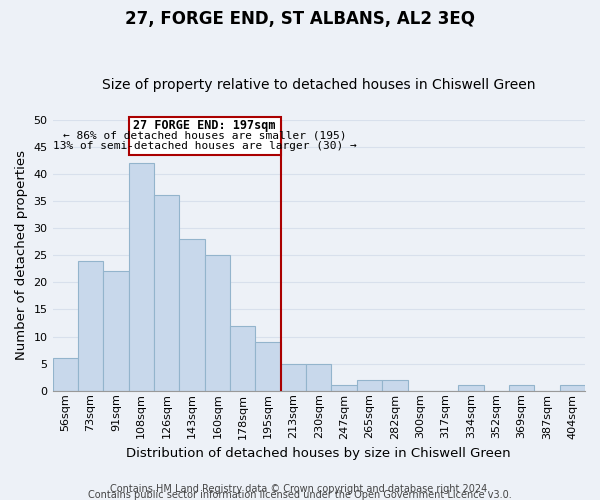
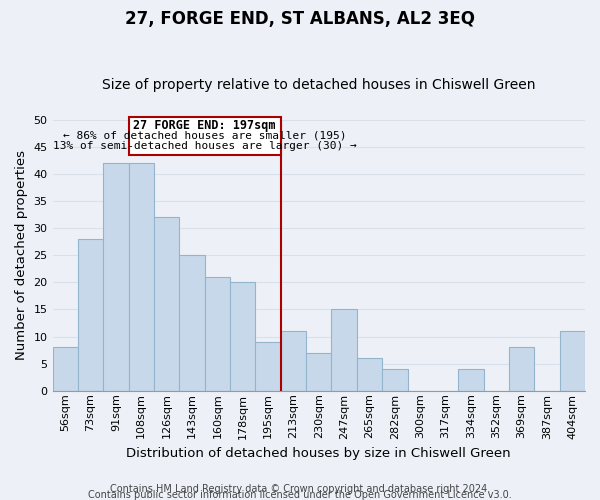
56sqm: 6 -> 8
73sqm: 24 -> 28
91sqm: 22 -> 42
126sqm: 36 -> 32
143sqm: 28 -> 25
160sqm: 25 -> 21
178sqm: 12 -> 20
213sqm: 5 -> 11
230sqm: 5 -> 7
247sqm: 1 -> 15
265sqm: 2 -> 6
282sqm: 2 -> 4
334sqm: 1 -> 4
369sqm: 1 -> 8
404sqm: 1 -> 11
